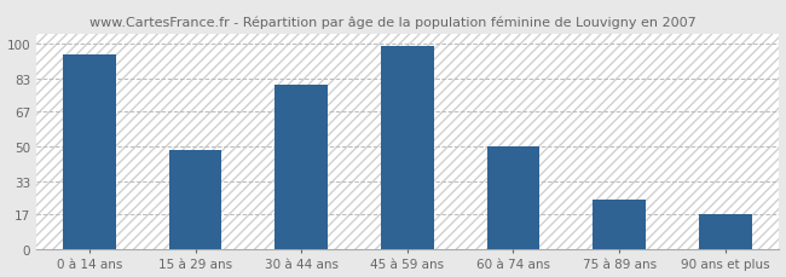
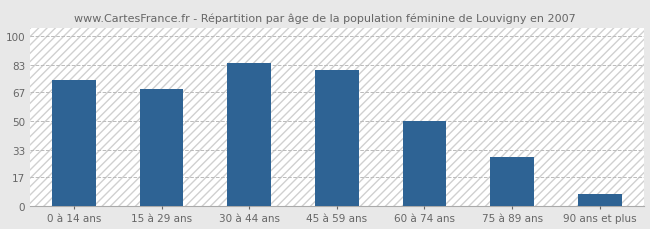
0 à 14 ans: 95 -> 74
15 à 29 ans: 48 -> 69
30 à 44 ans: 80 -> 84
45 à 59 ans: 99 -> 80
75 à 89 ans: 24 -> 29
90 ans et plus: 17 -> 7
